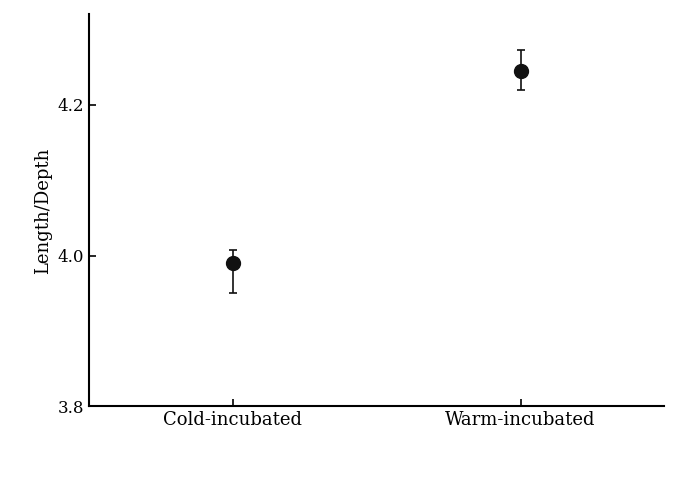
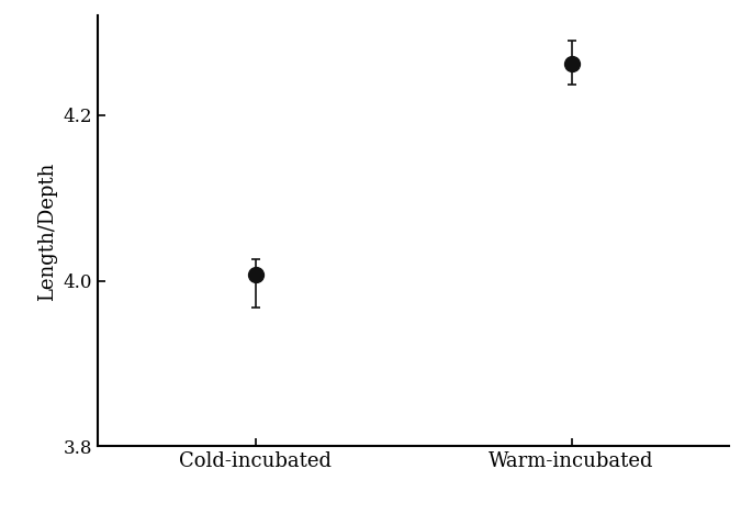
Cold-incubated: 3.990 -> 4.008
Warm-incubated: 4.245 -> 4.262
